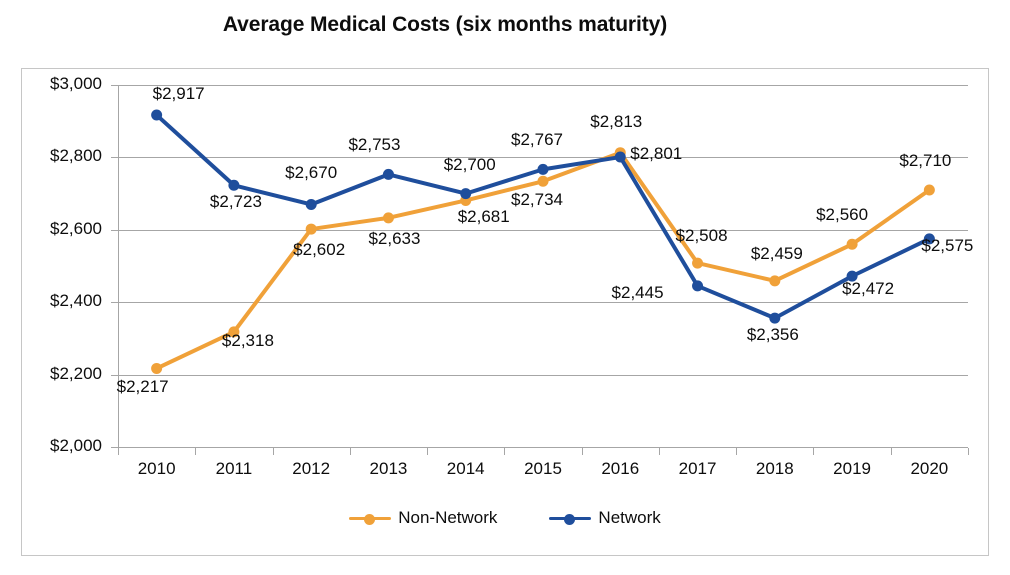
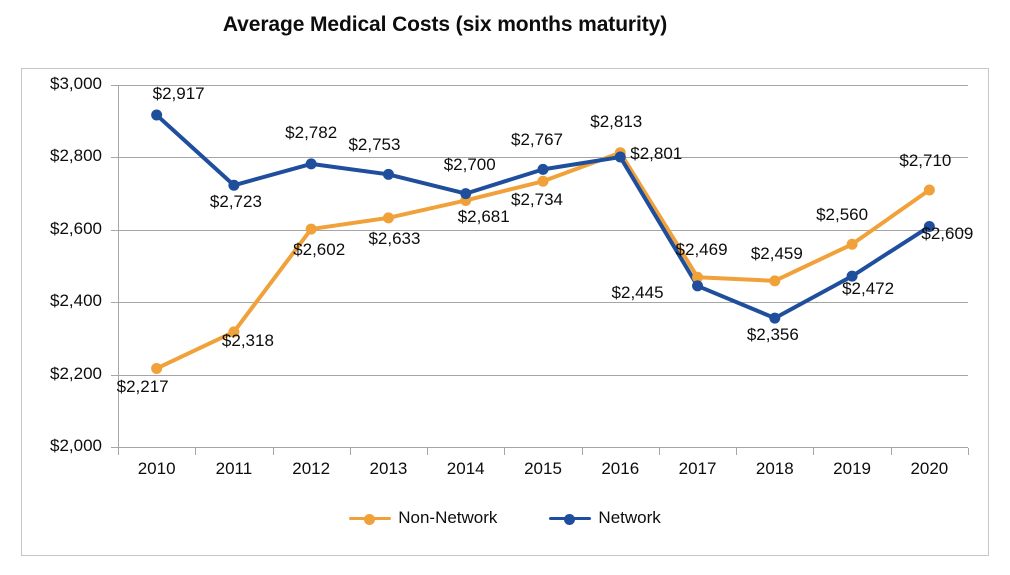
Network/2012: $2,670 -> $2,782
Non-Network/2017: $2,508 -> $2,469
Network/2020: $2,575 -> $2,609
